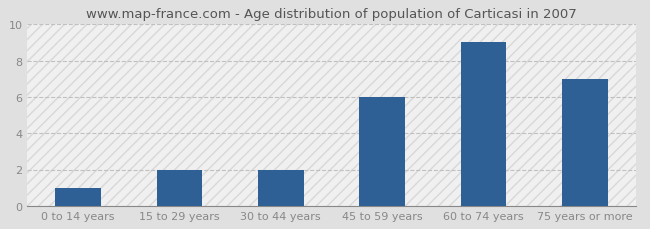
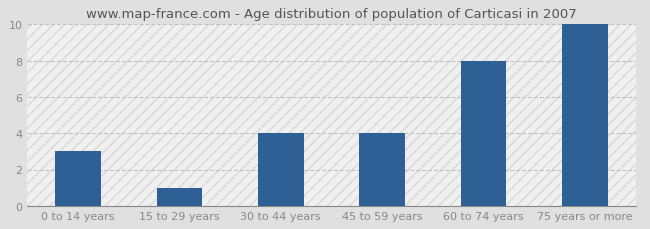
0 to 14 years: 1 -> 3
15 to 29 years: 2 -> 1
30 to 44 years: 2 -> 4
45 to 59 years: 6 -> 4
60 to 74 years: 9 -> 8
75 years or more: 7 -> 10
